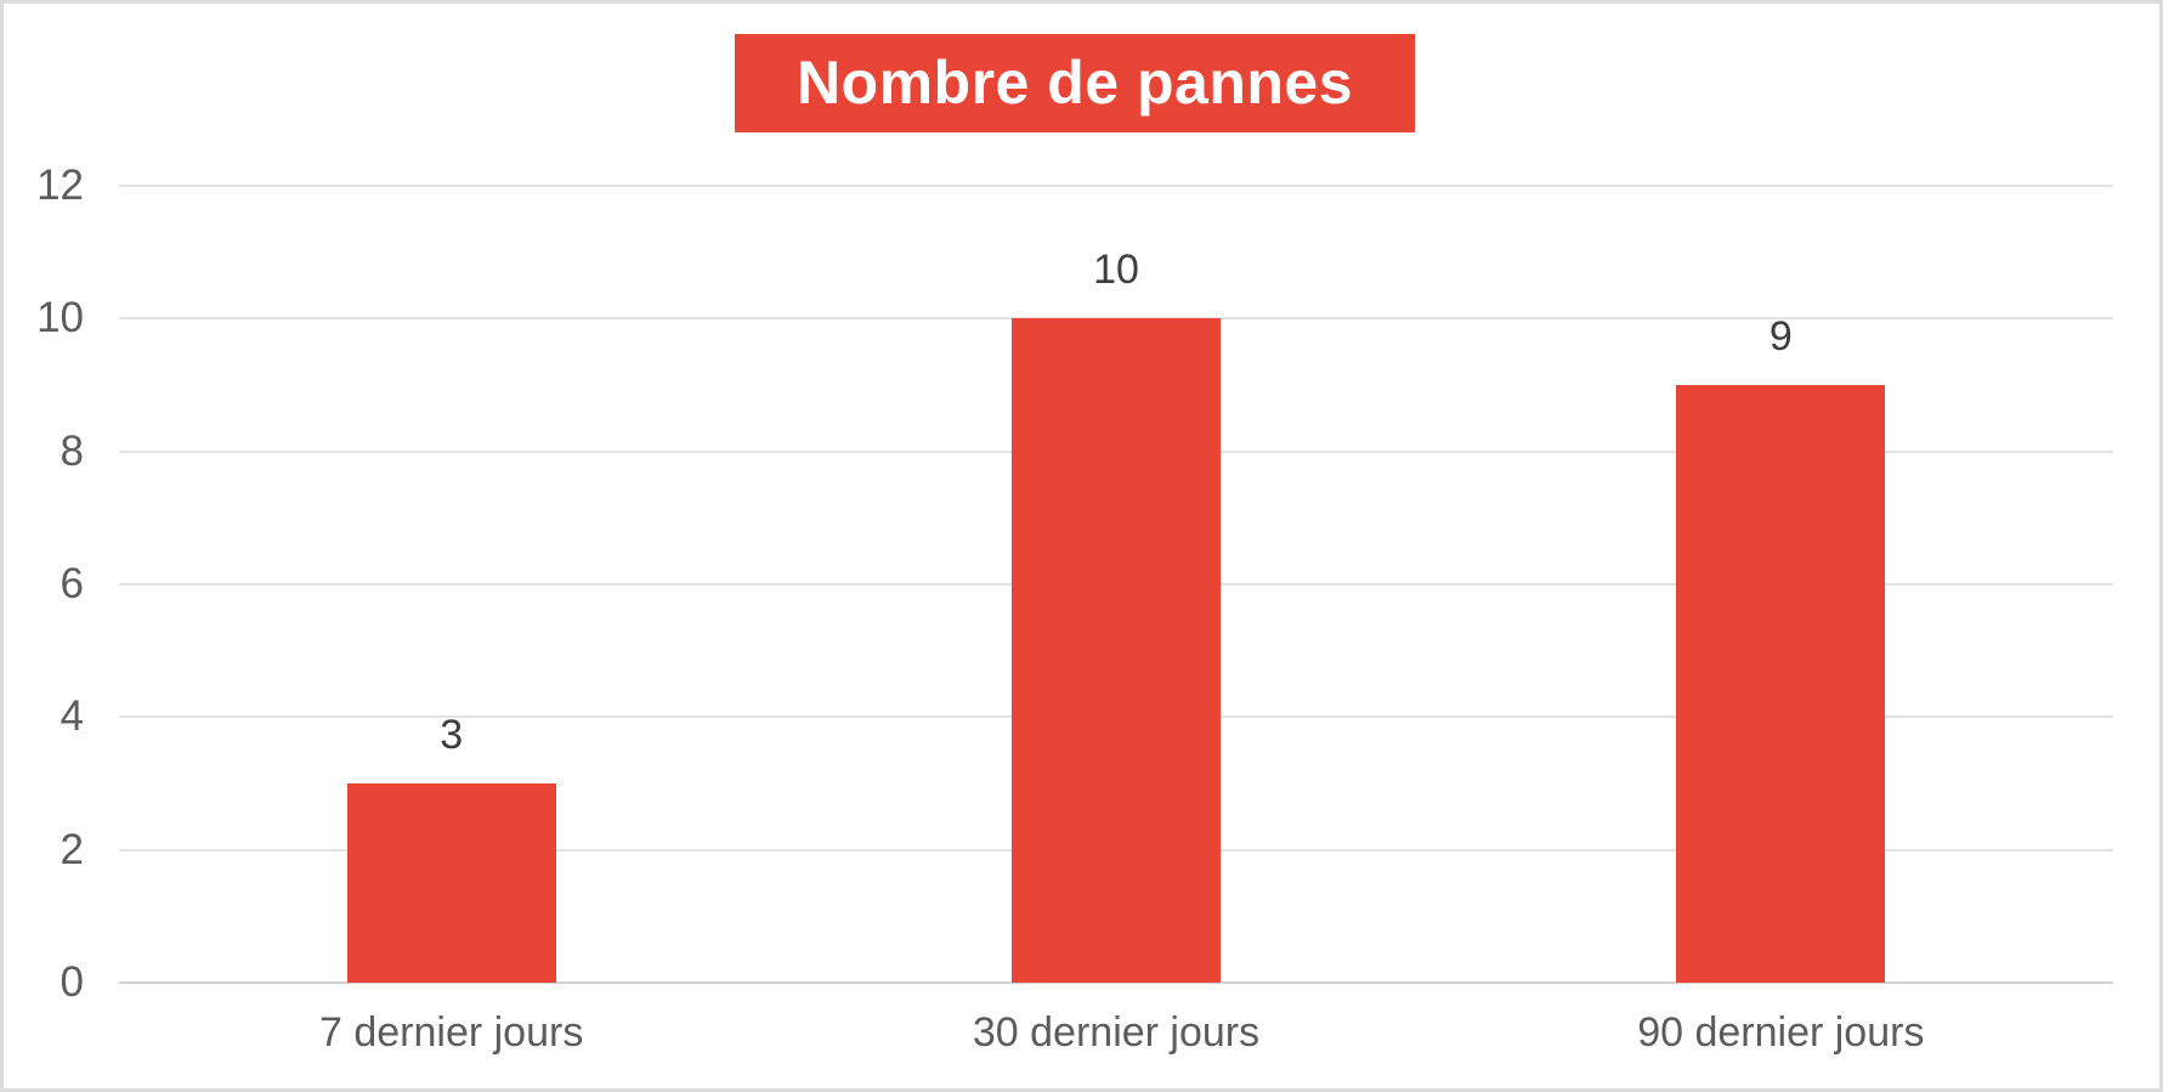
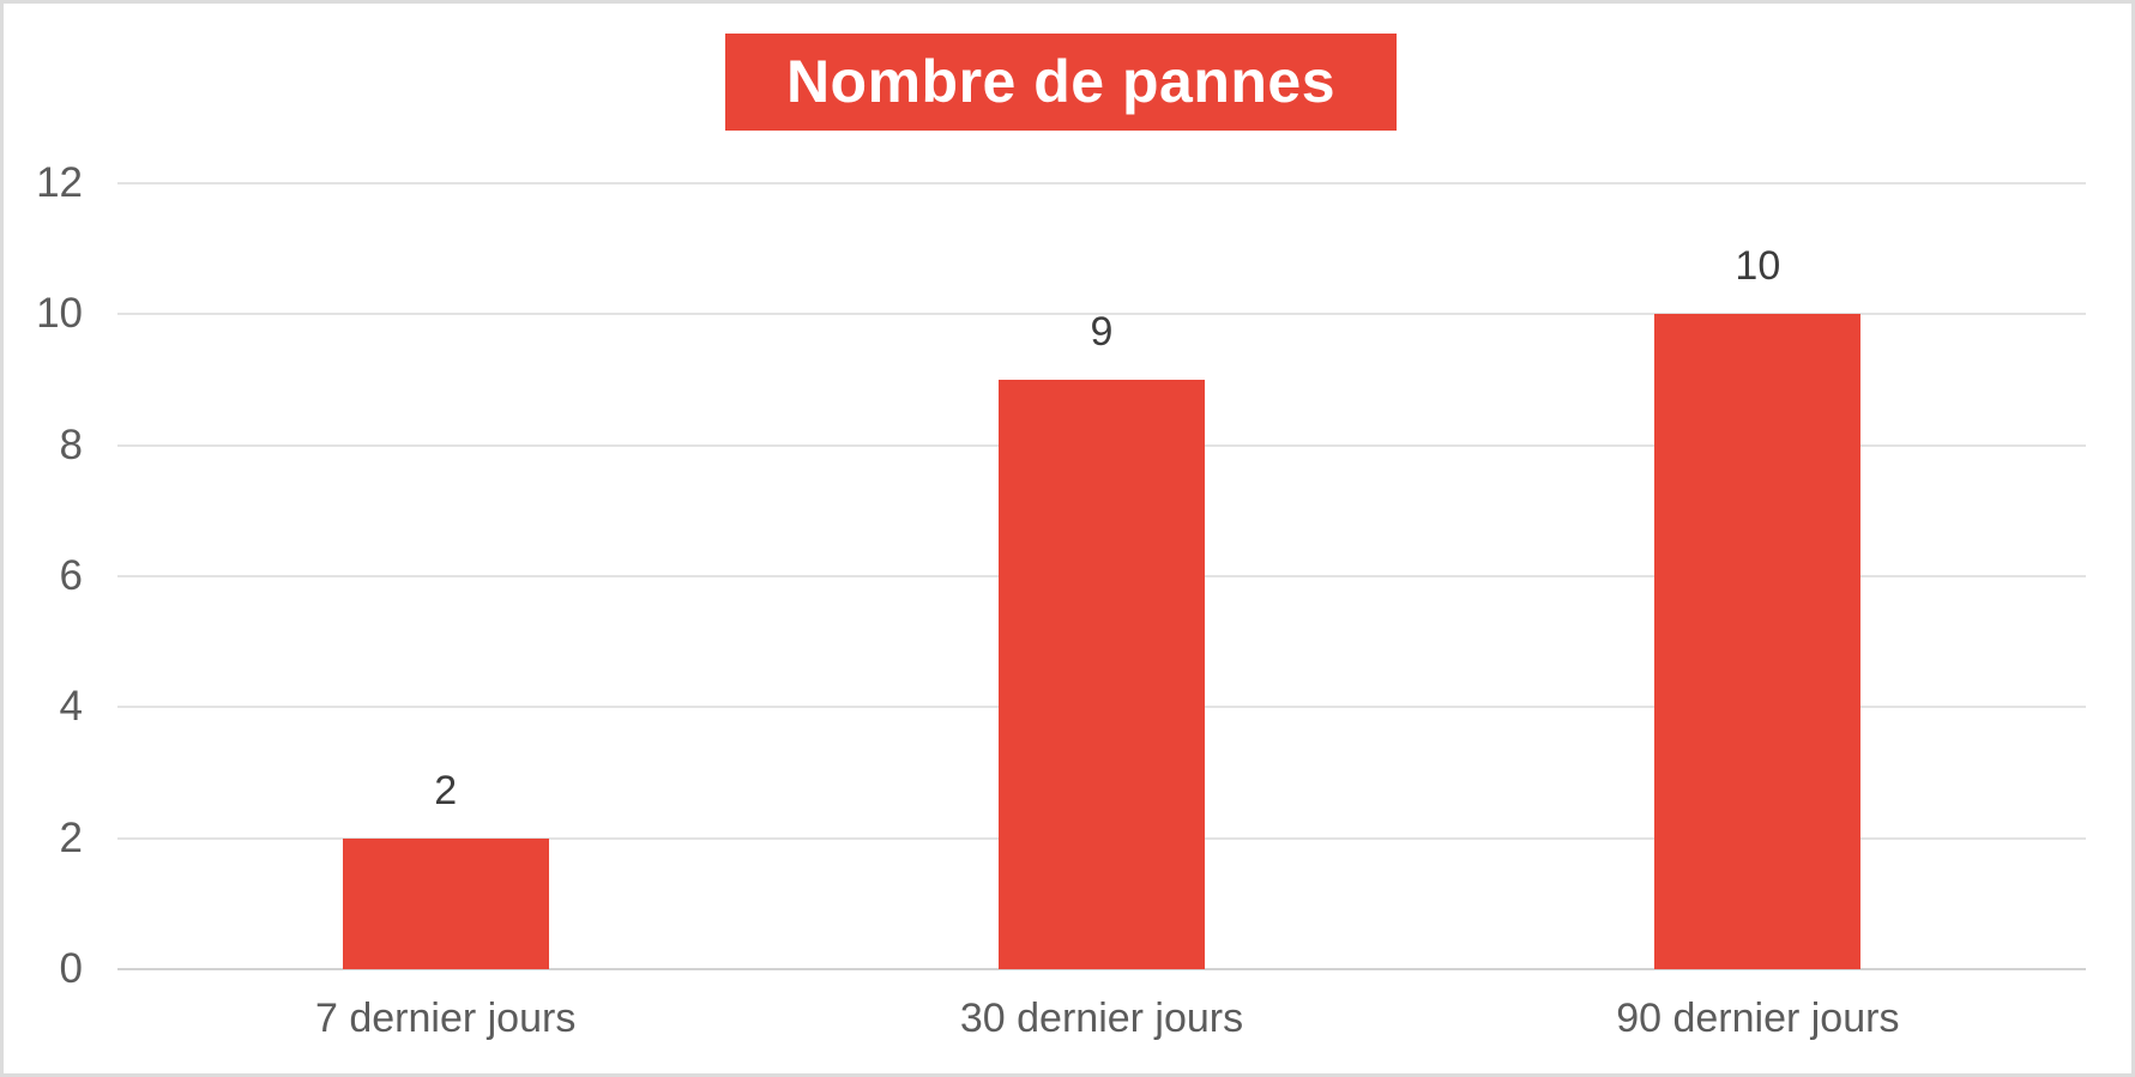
7 dernier jours: 3 -> 2
30 dernier jours: 10 -> 9
90 dernier jours: 9 -> 10
